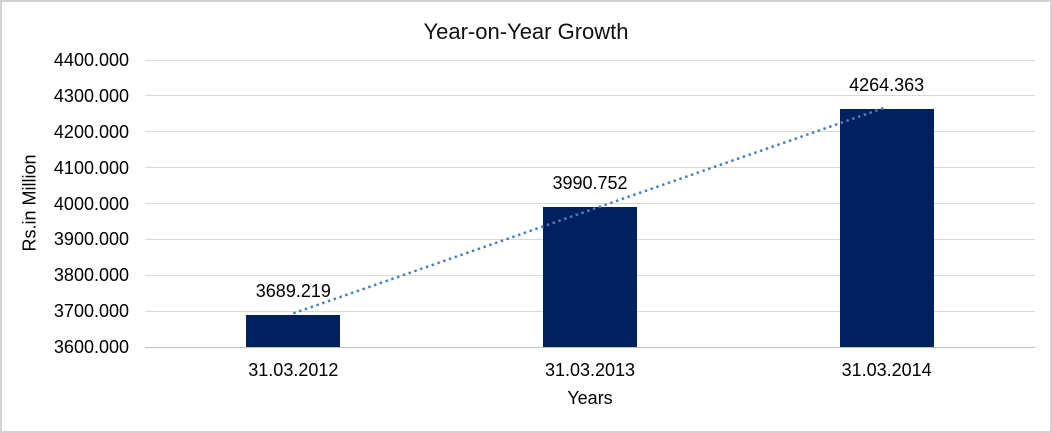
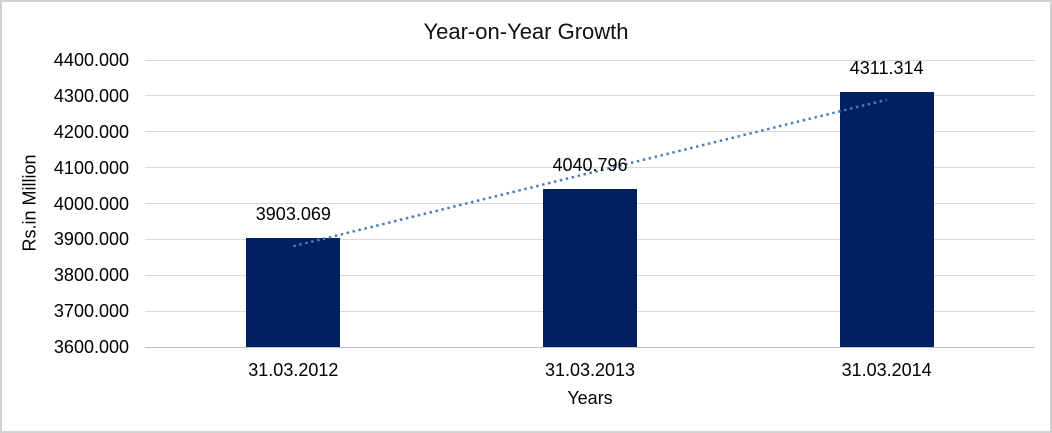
31.03.2012: 3689.219 -> 3903.069
31.03.2013: 3990.752 -> 4040.796
31.03.2014: 4264.363 -> 4311.314
